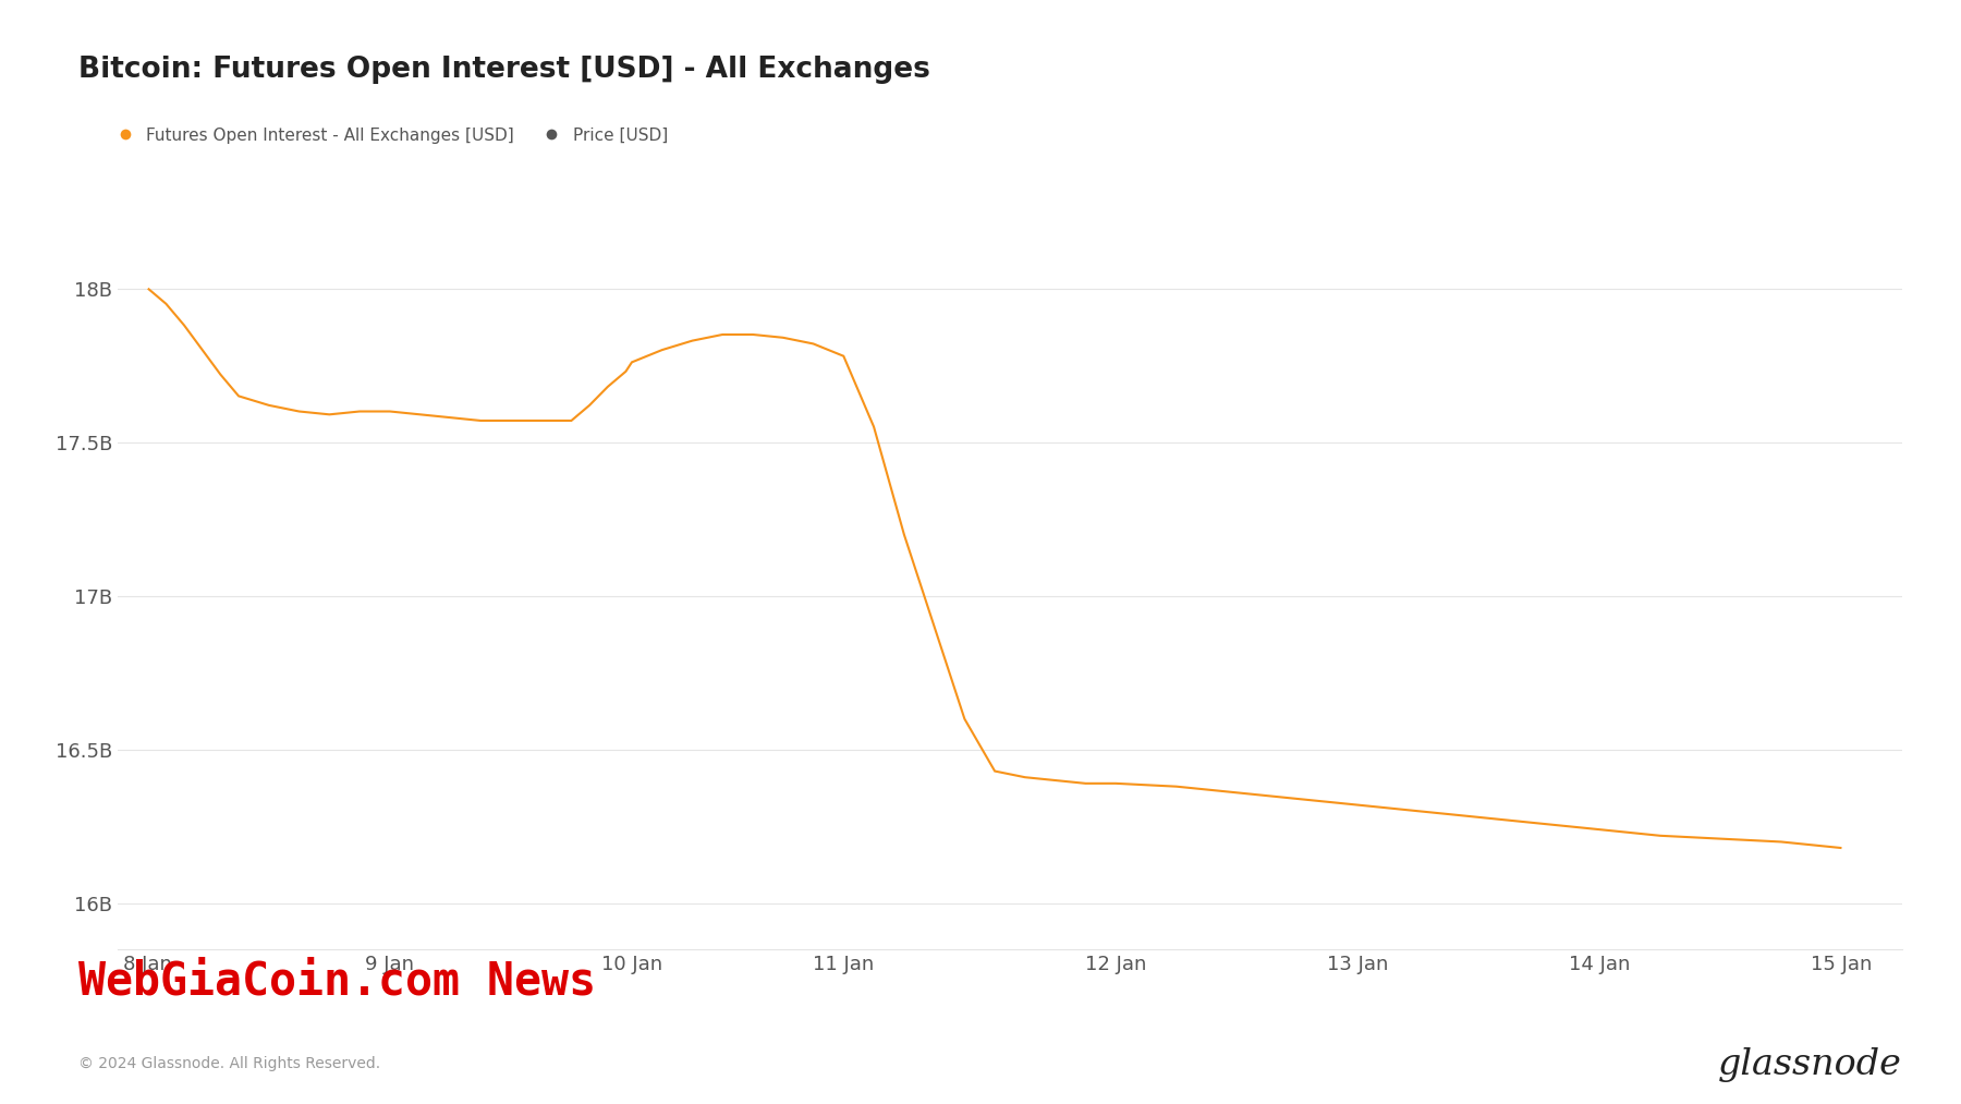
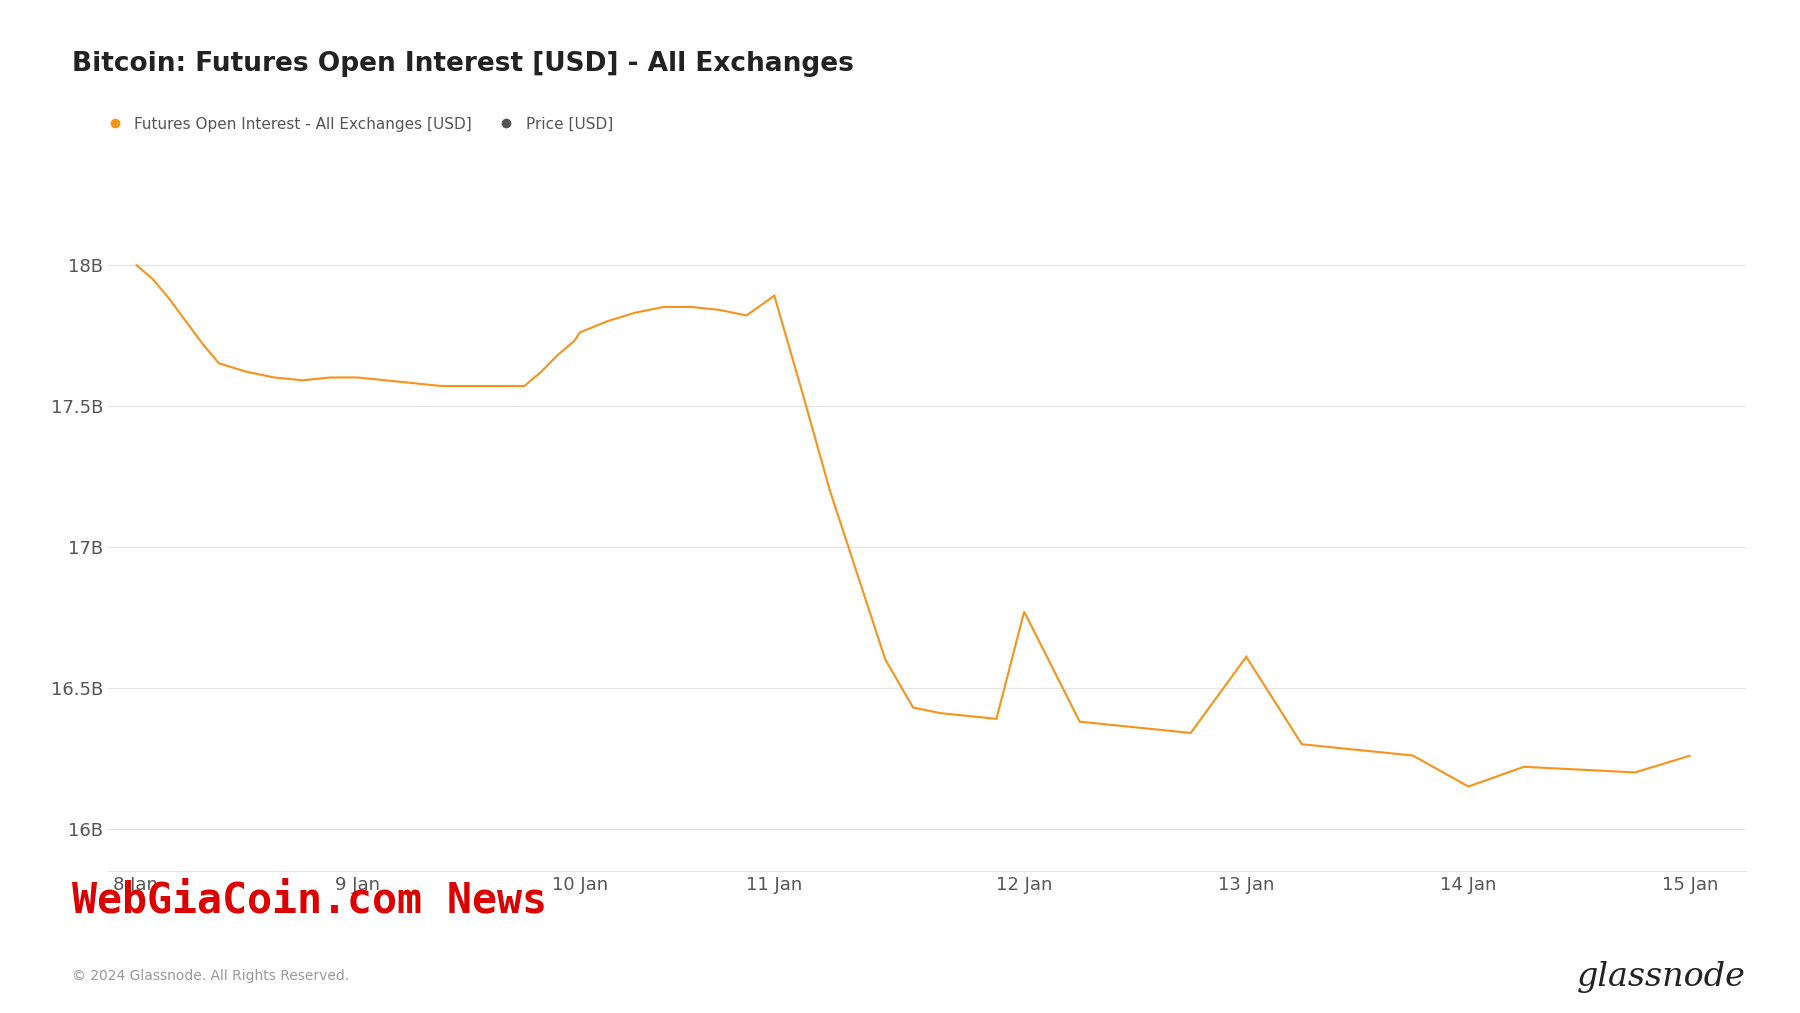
11 Jan: 17.78B -> 17.89B
12 Jan: 16.39B -> 16.77B
13 Jan: 16.32B -> 16.61B
14 Jan: 16.24B -> 16.15B
15 Jan: 16.18B -> 16.26B
